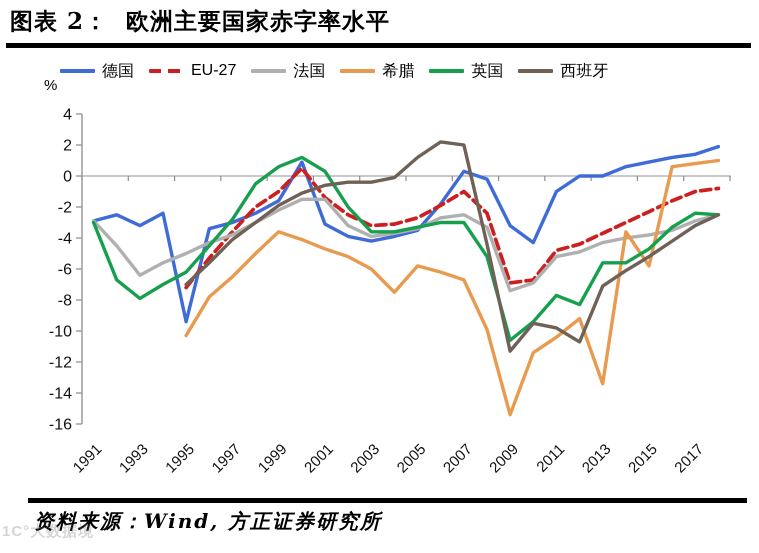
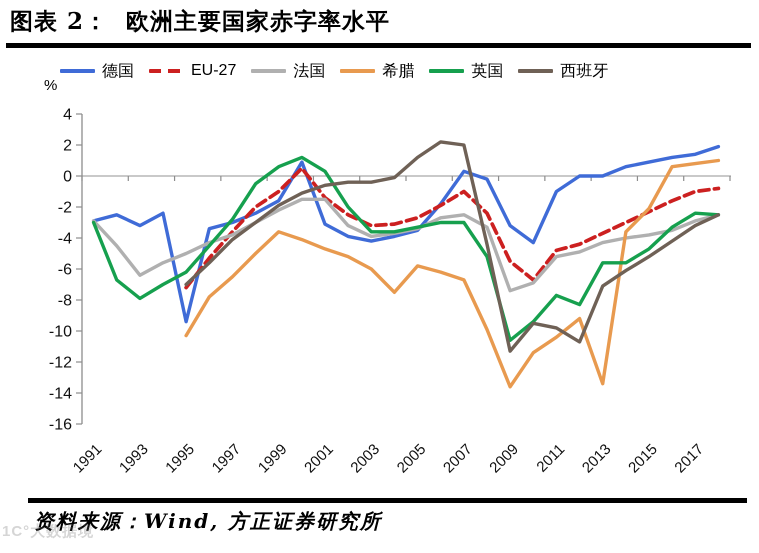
EU-27/2009: -6.9 -> -5.5
希腊/2009: -15.4 -> -13.6
希腊/2015: -5.8 -> -2.1
